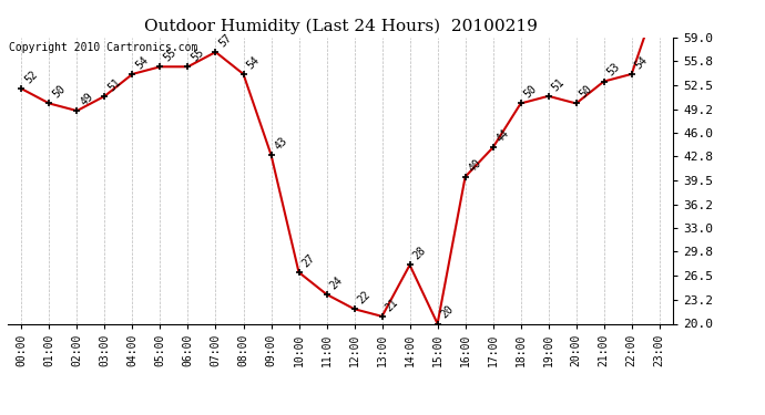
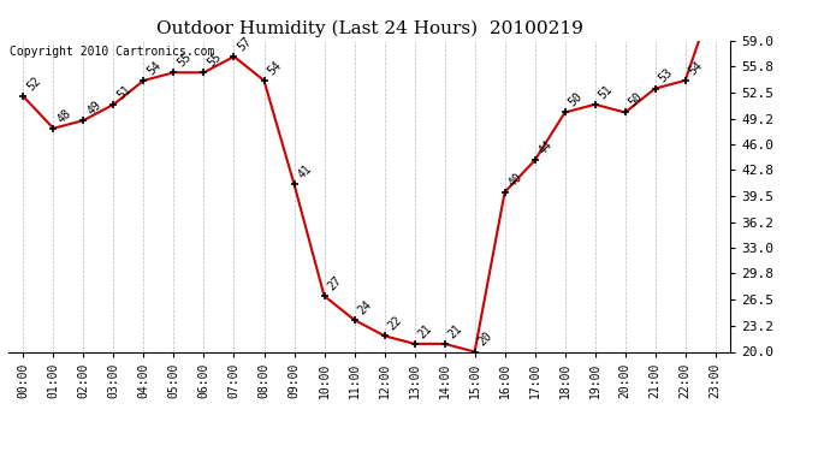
01:00: 50 -> 48
09:00: 43 -> 41
14:00: 28 -> 21
